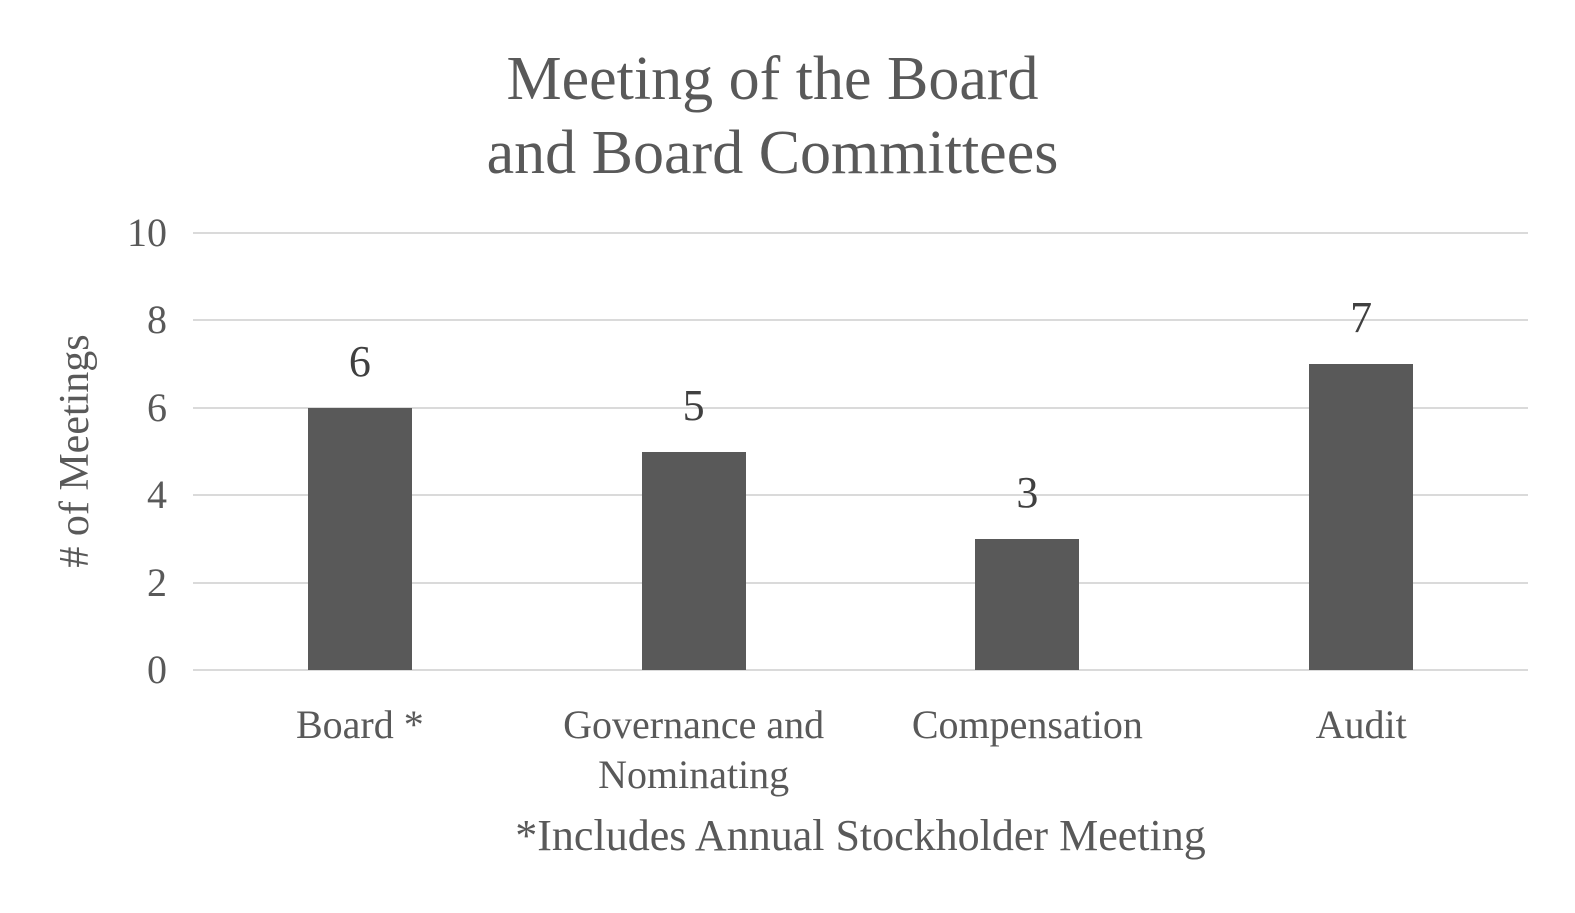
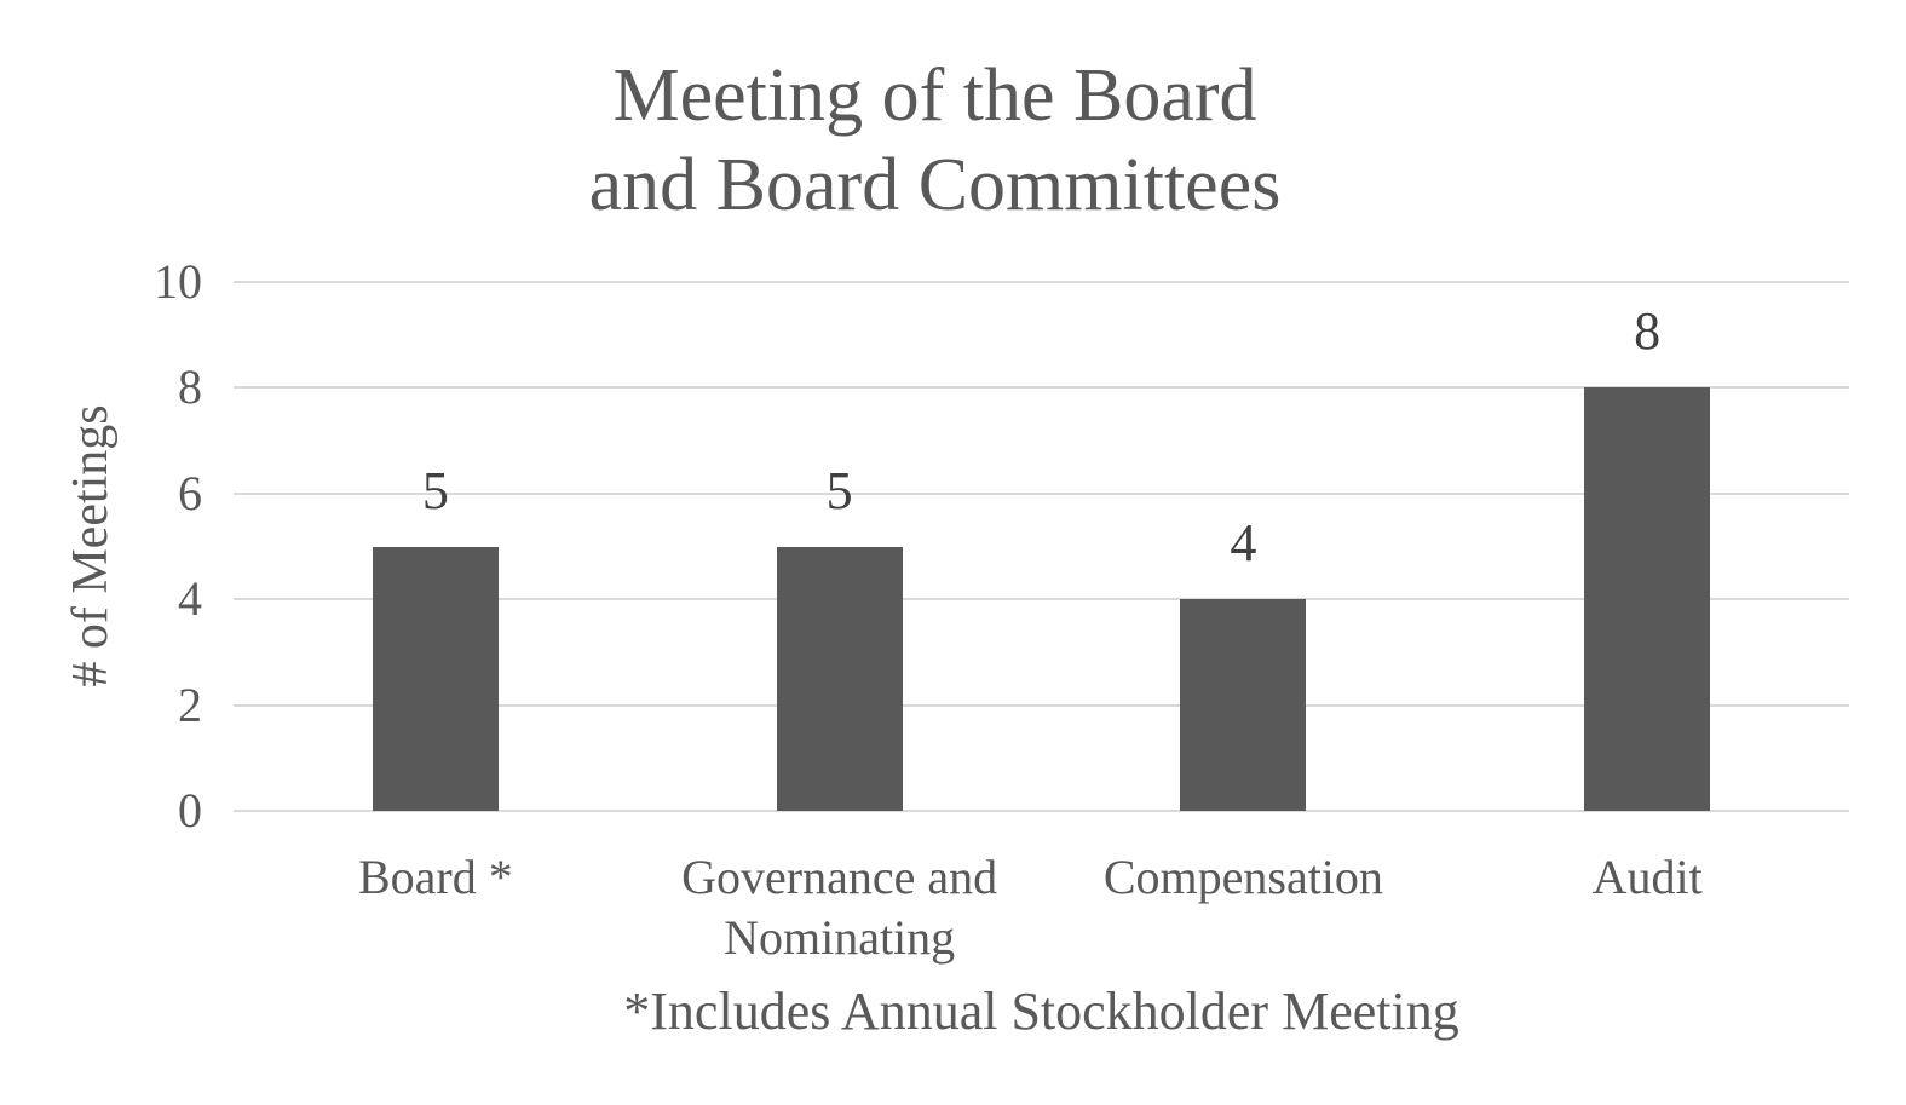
Board *: 6 -> 5
Compensation: 3 -> 4
Audit: 7 -> 8
